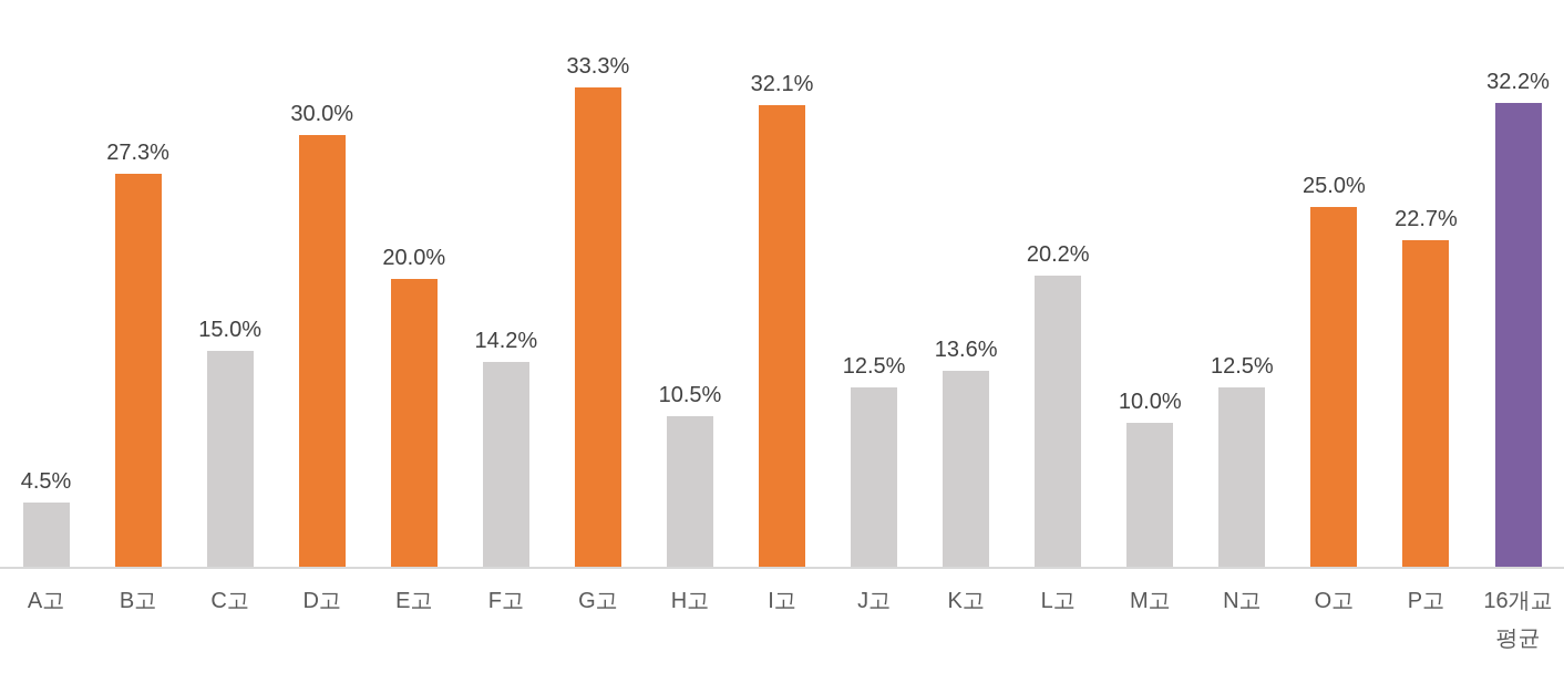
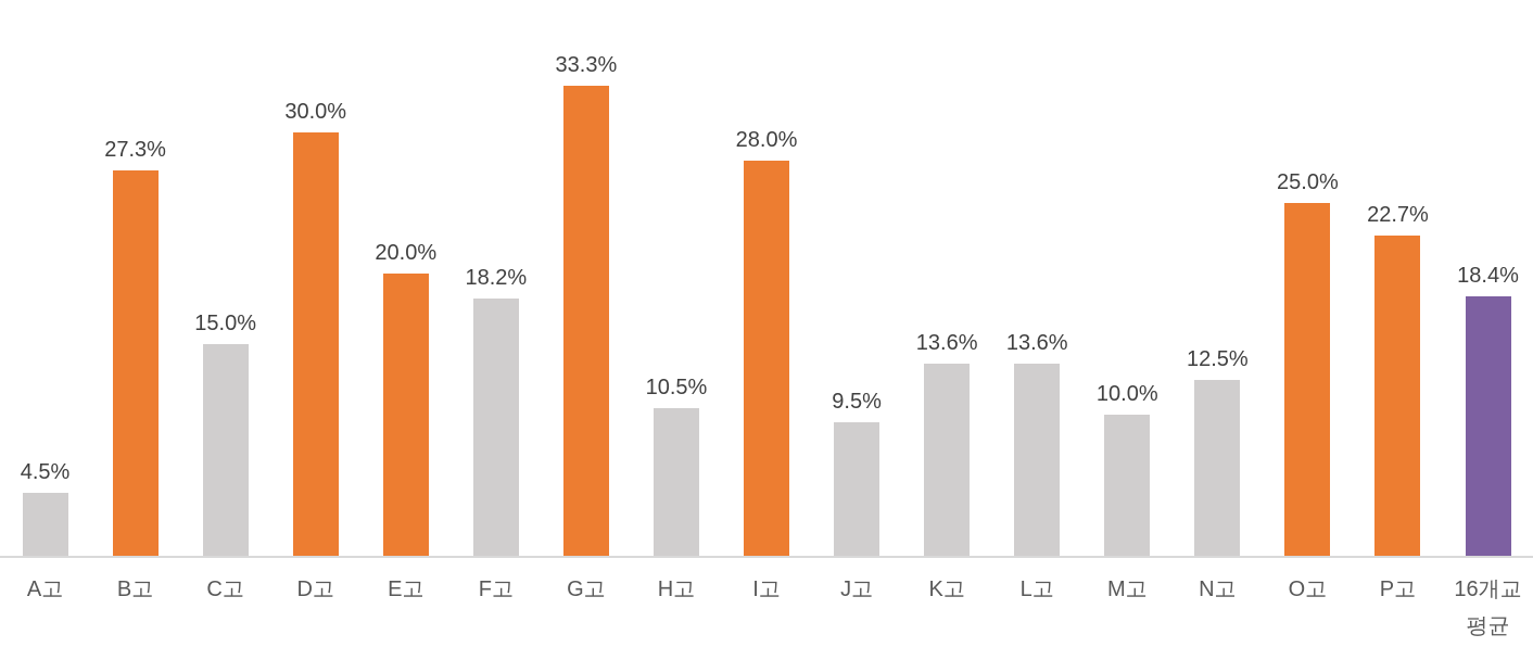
F고: 14.2% -> 18.2%
I고: 32.1% -> 28.0%
J고: 12.5% -> 9.5%
L고: 20.2% -> 13.6%
16개교 평균: 32.2% -> 18.4%
